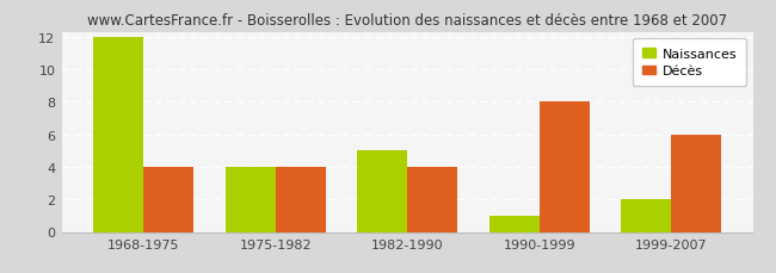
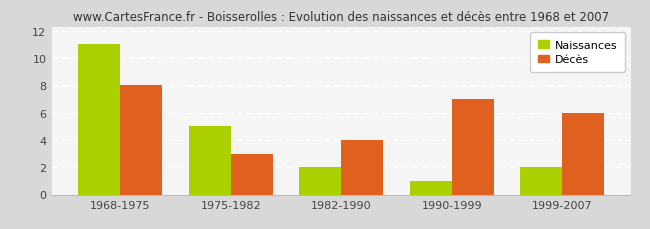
Naissances/1968-1975: 12 -> 11
Décès/1968-1975: 4 -> 8
Naissances/1975-1982: 4 -> 5
Décès/1975-1982: 4 -> 3
Naissances/1982-1990: 5 -> 2
Décès/1990-1999: 8 -> 7
